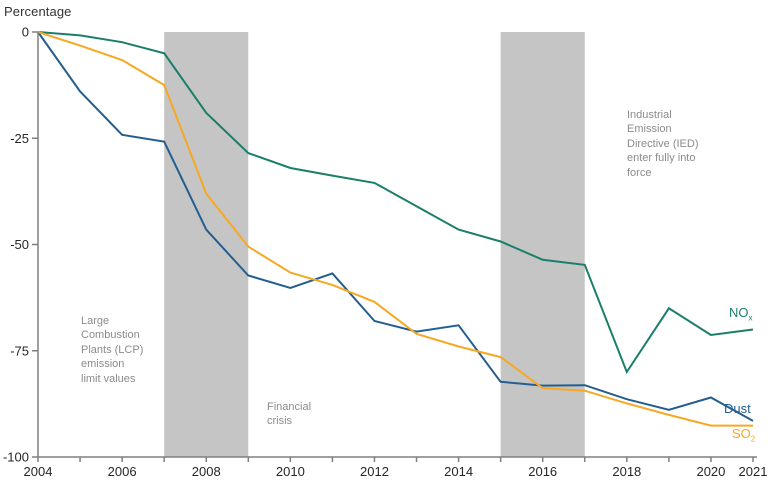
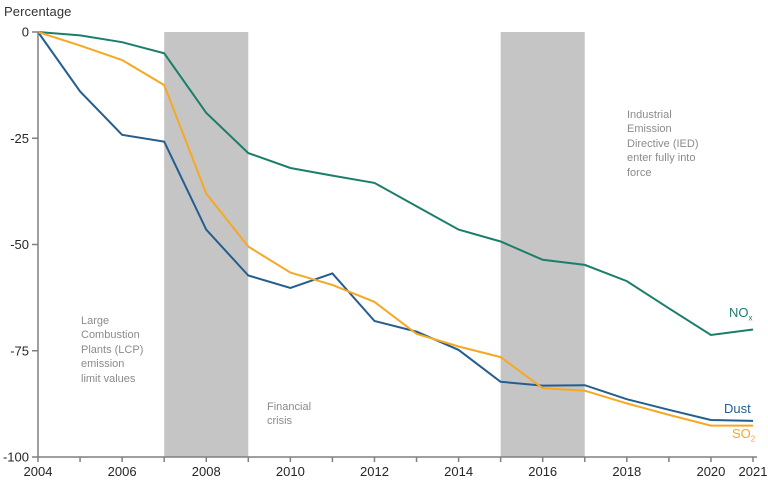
Dust/2014: -69 -> -75
NOx/2018: -80 -> -59
Dust/2020: -86 -> -91
